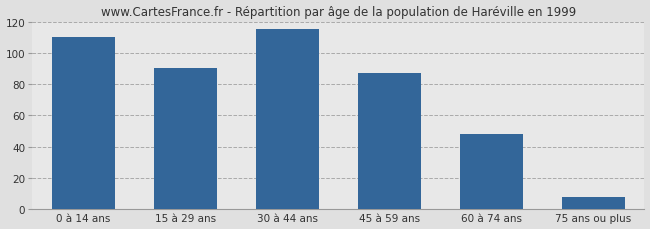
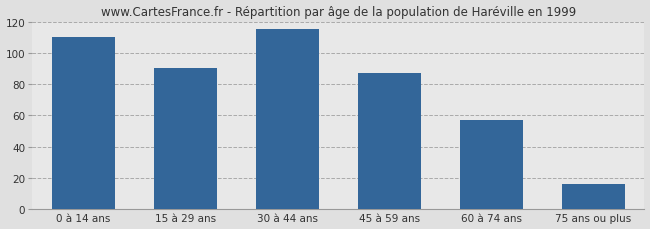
60 à 74 ans: 48 -> 57
75 ans ou plus: 8 -> 16
